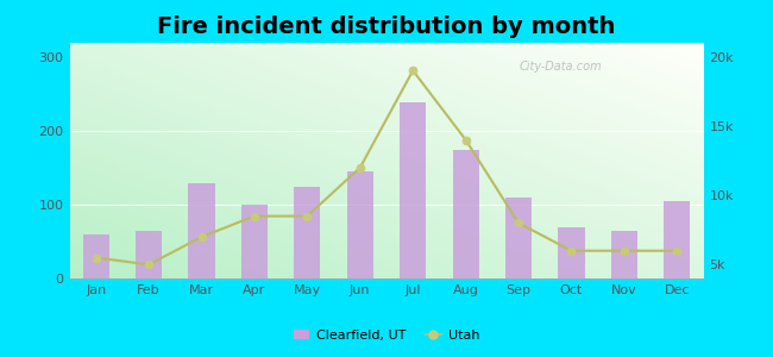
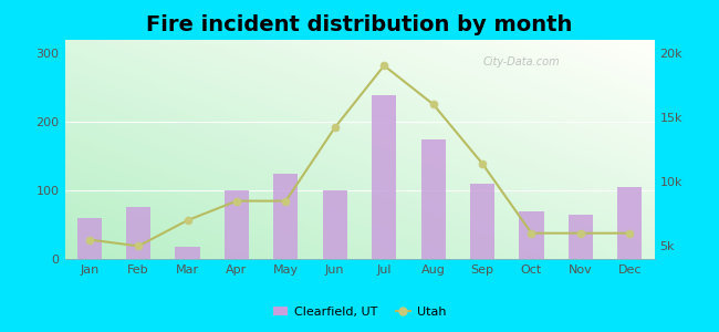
Clearfield, UT/Feb: 65 -> 76
Clearfield, UT/Mar: 130 -> 18
Clearfield, UT/Jun: 145 -> 100
Utah/Jun: 12.0k -> 14.2k
Utah/Aug: 14.0k -> 16.0k
Utah/Sep: 8.0k -> 11.4k
